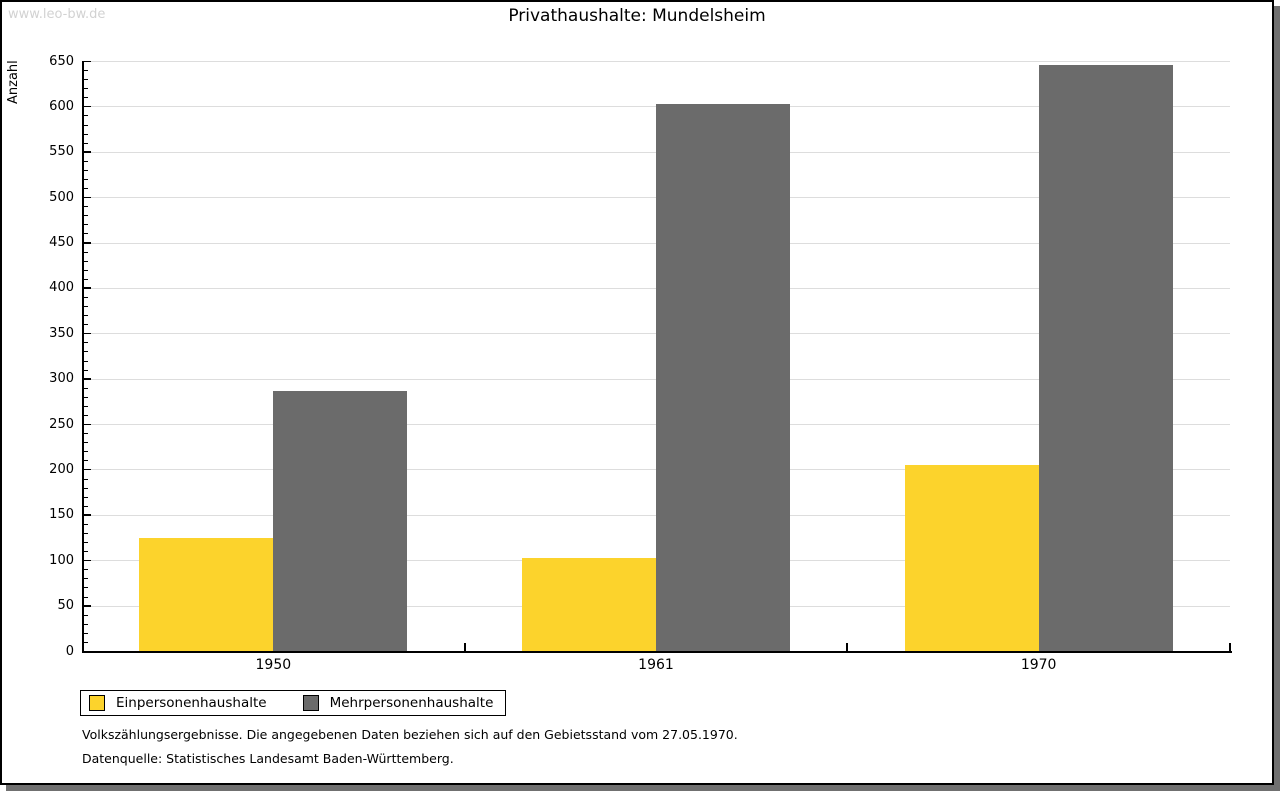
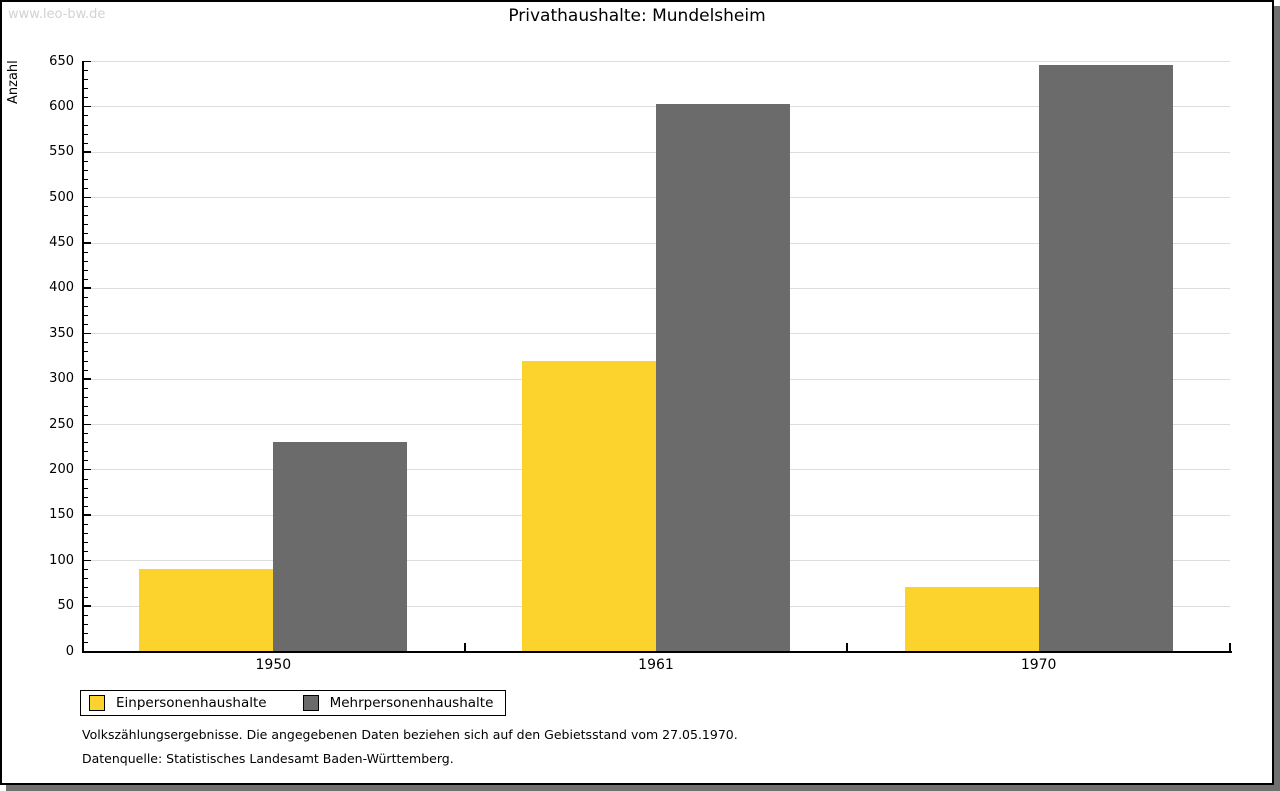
Einpersonenhaushalte/1950: 120 -> 90
Mehrpersonenhaushalte/1950: 290 -> 230
Einpersonenhaushalte/1961: 100 -> 320
Einpersonenhaushalte/1970: 200 -> 70
